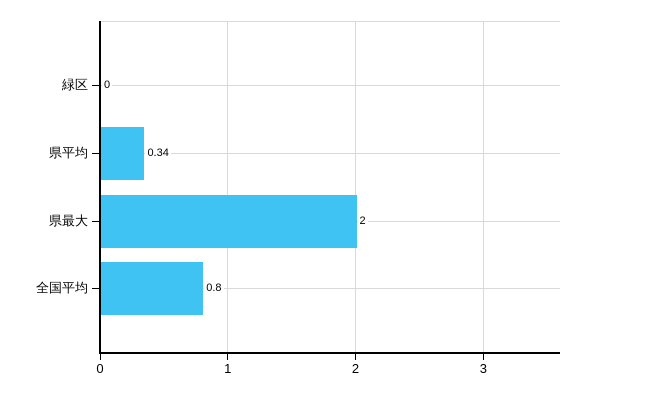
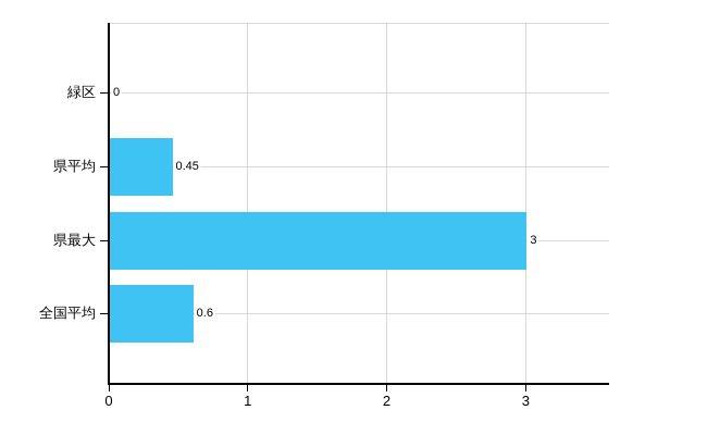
県平均: 0.34 -> 0.45
県最大: 2 -> 3
全国平均: 0.8 -> 0.6
